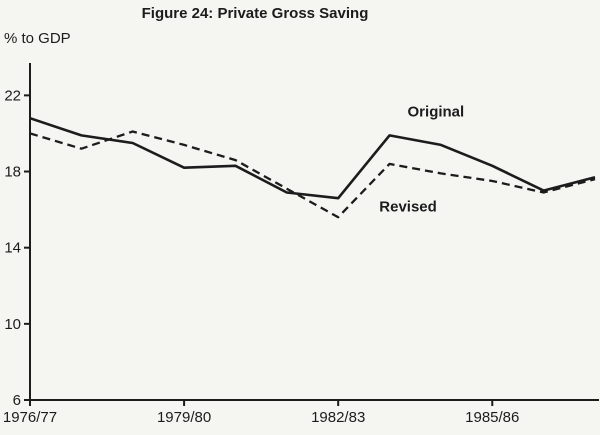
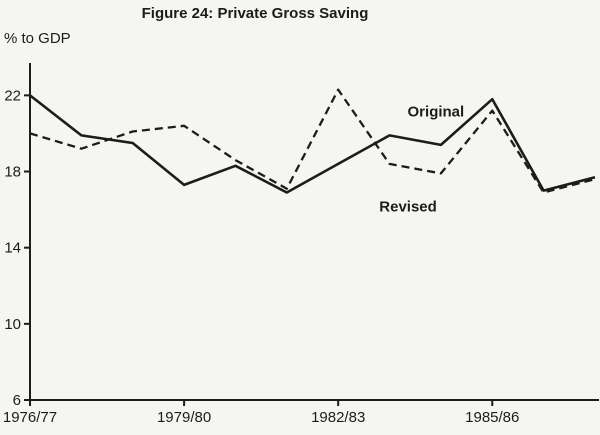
Original/1976/77: 20.8 -> 22.0
Original/1979/80: 18.2 -> 17.3
Revised/1979/80: 19.4 -> 20.4
Original/1982/83: 16.6 -> 18.4
Revised/1982/83: 15.6 -> 22.3
Original/1985/86: 18.3 -> 21.8
Revised/1985/86: 17.5 -> 21.2
